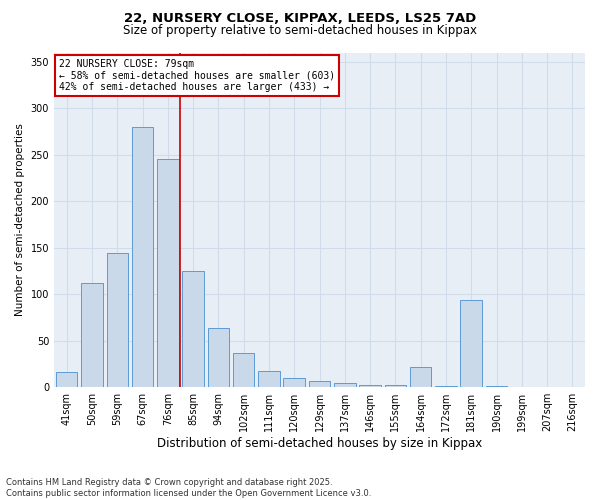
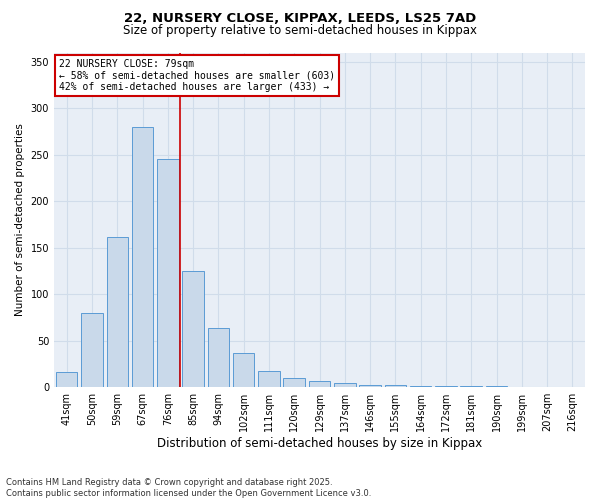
50sqm: 112 -> 80
59sqm: 144 -> 162
164sqm: 22 -> 1
181sqm: 94 -> 1
